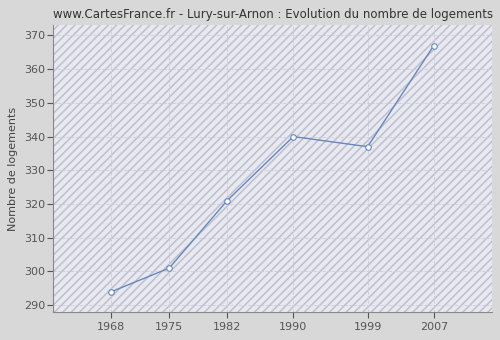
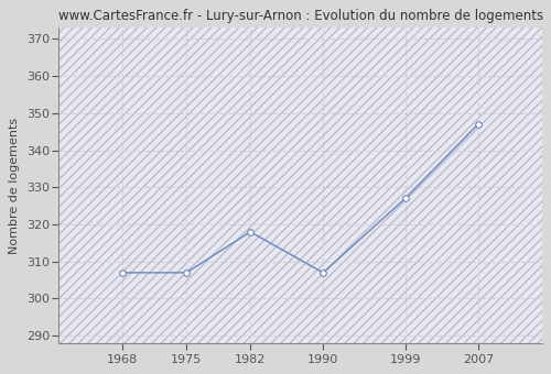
1968: 294 -> 307
1975: 301 -> 307
1982: 321 -> 318
1990: 340 -> 307
1999: 337 -> 327
2007: 367 -> 347
